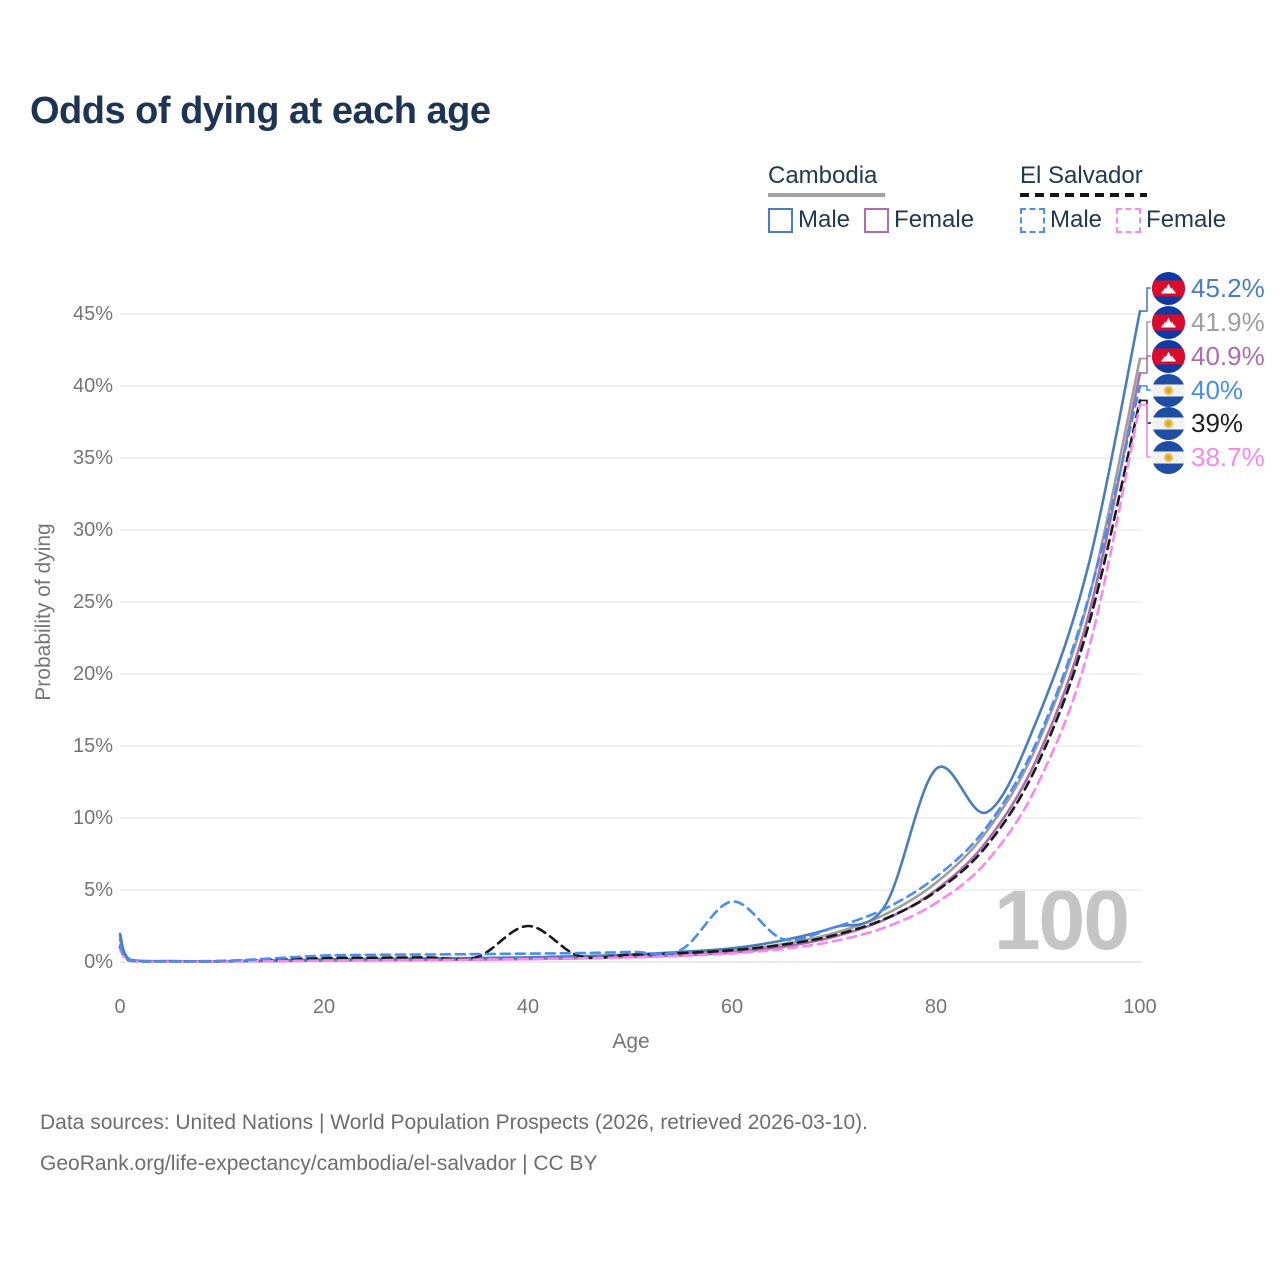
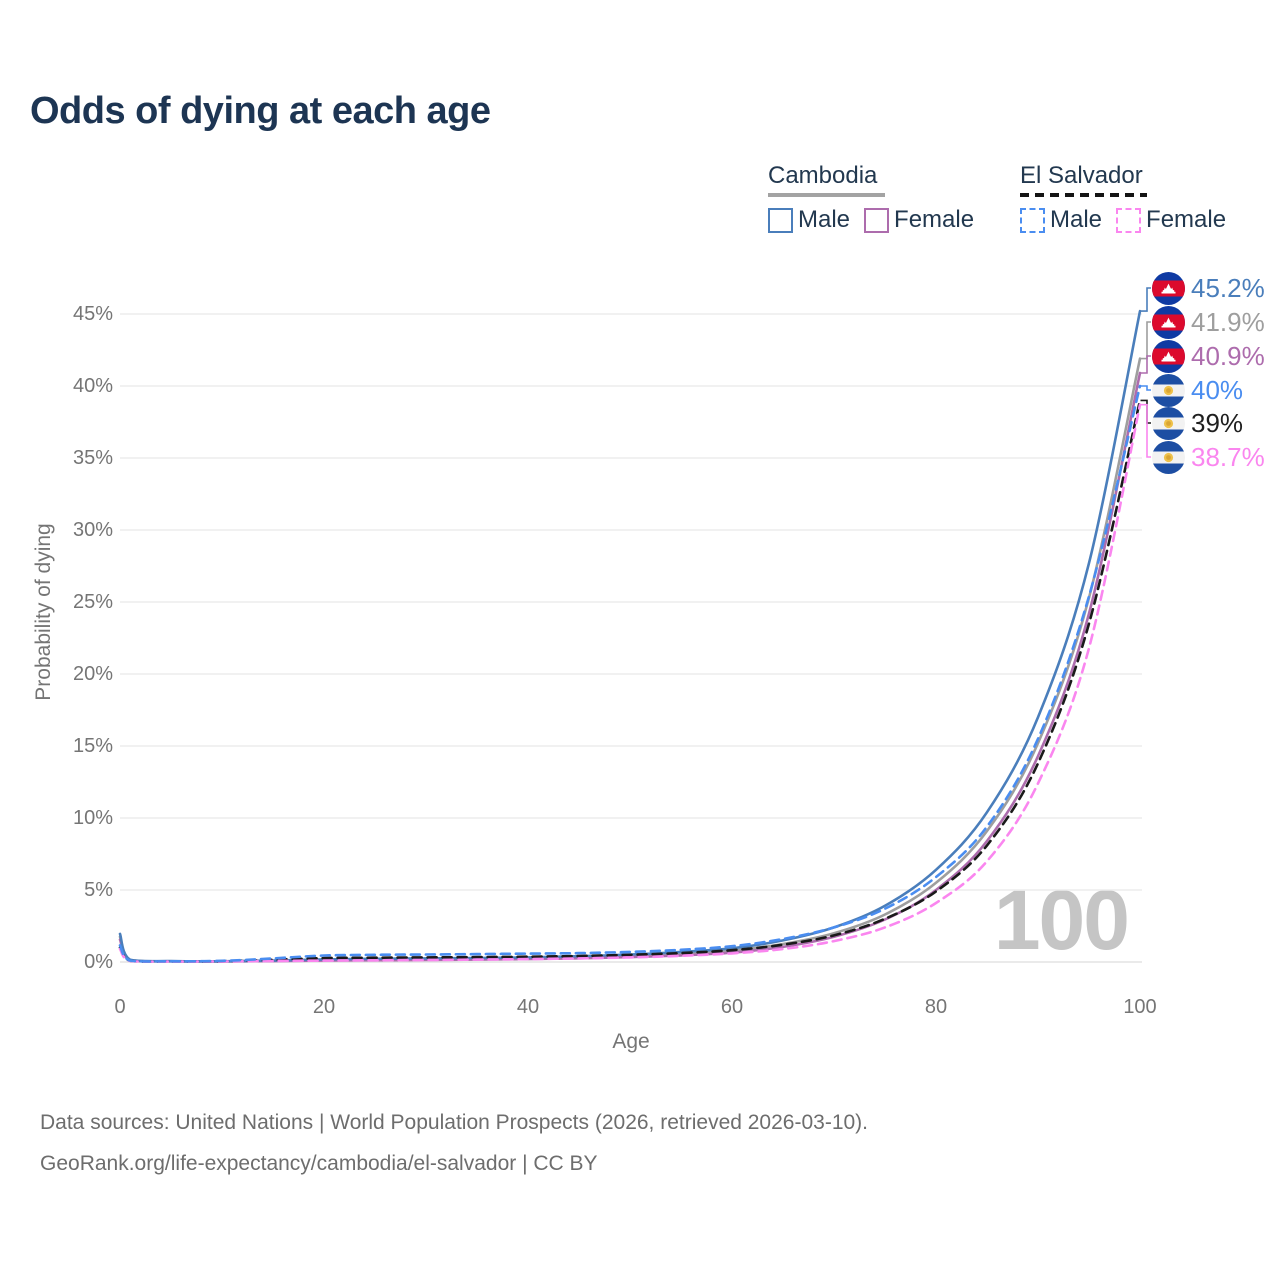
El Salvador/40: 2.5% -> 0.4%
El Salvador Male/60: 4.2% -> 1.1%
Cambodia Male/80: 13.4% -> 6.4%
